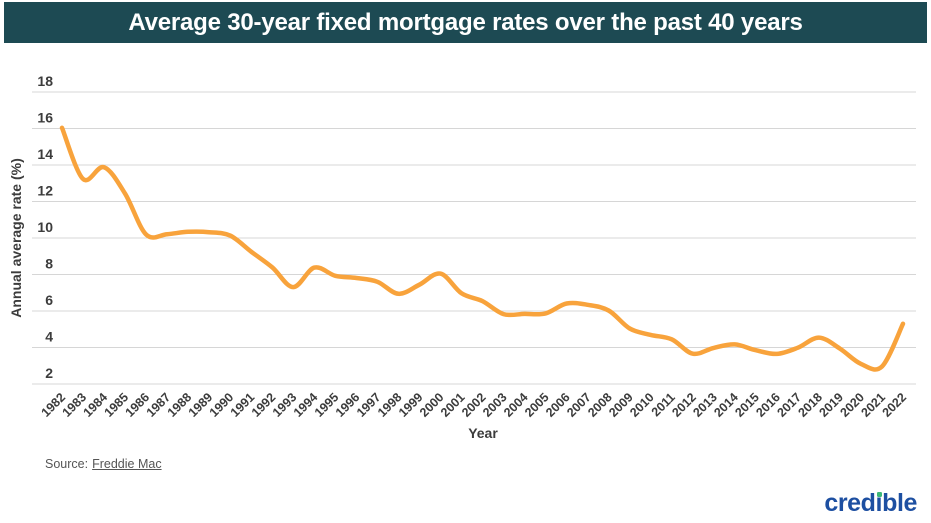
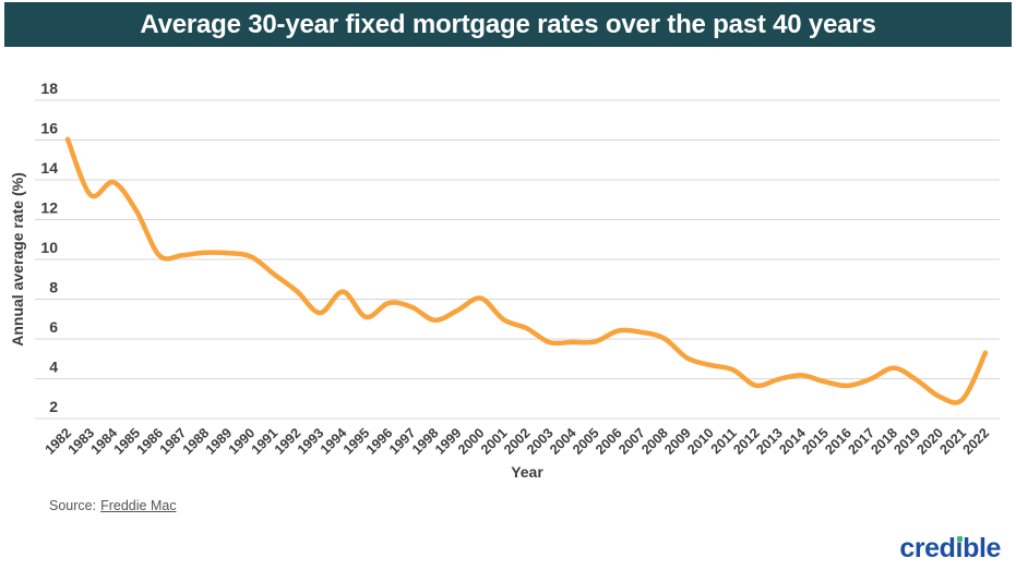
1995: 7.9 -> 7.1
